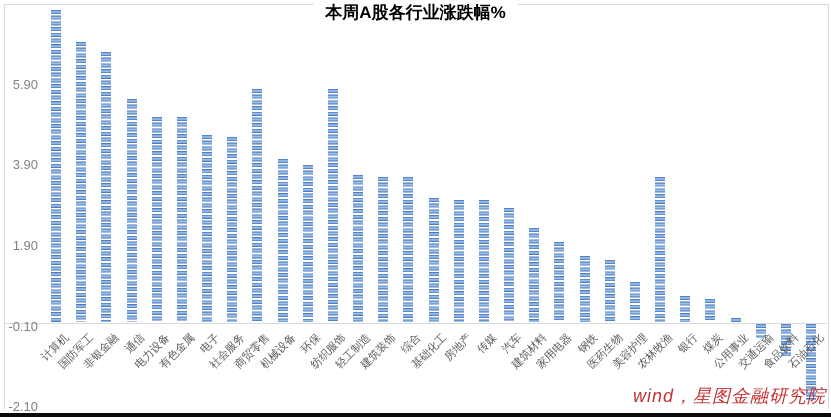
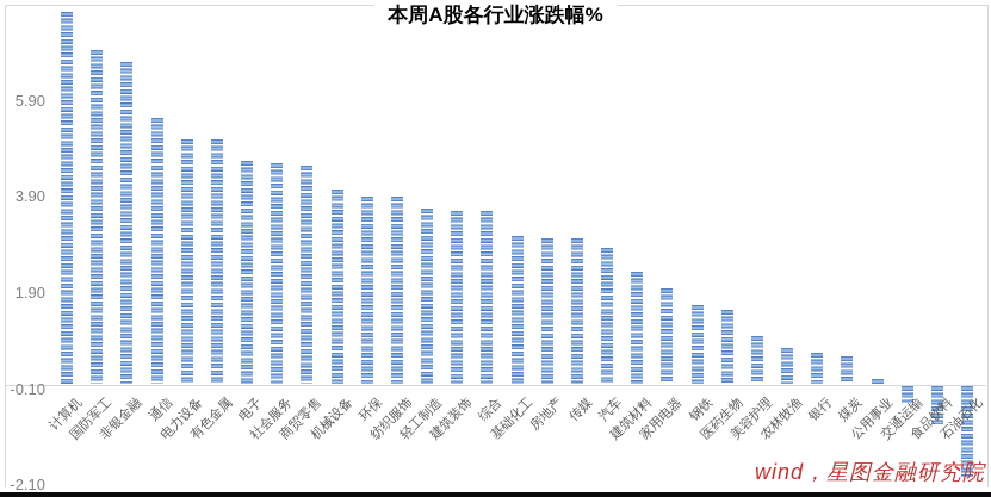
商贸零售: 5.8 -> 4.5
纺织服饰: 5.8 -> 3.9
农林牧渔: 3.6 -> 0.8
